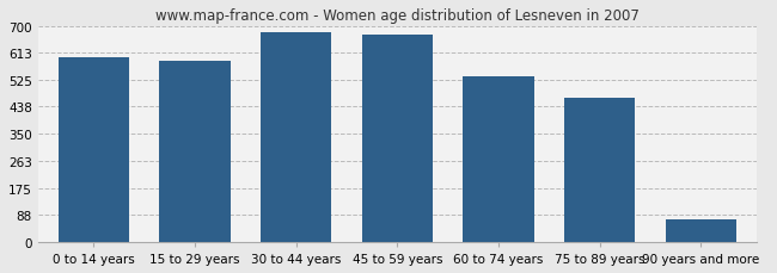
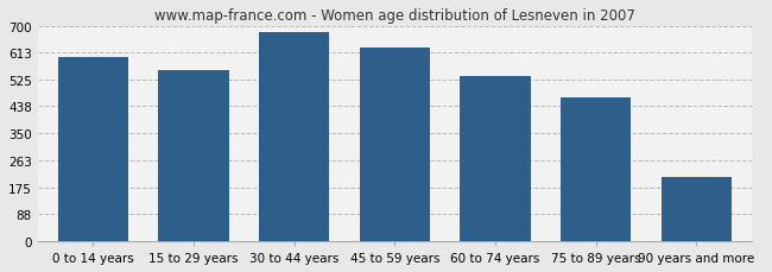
15 to 29 years: 586 -> 555
45 to 59 years: 671 -> 630
90 years and more: 74 -> 210
